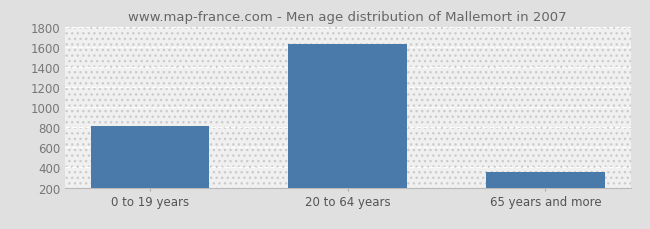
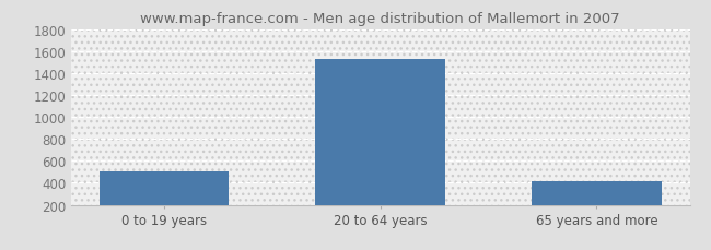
0 to 19 years: 810 -> 500
20 to 64 years: 1630 -> 1530
65 years and more: 360 -> 410
